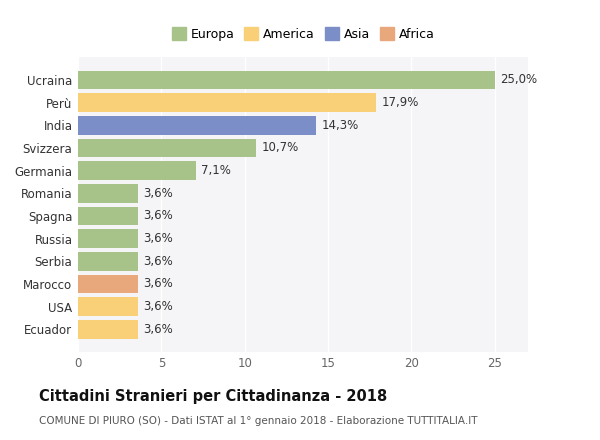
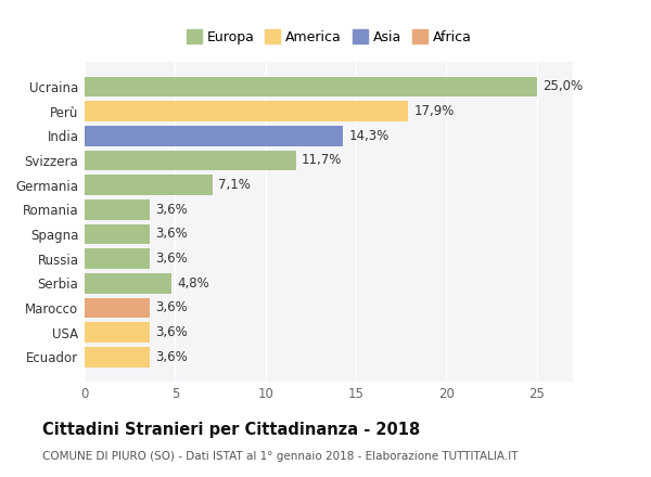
Svizzera: 10,7% -> 11,7%
Serbia: 3,6% -> 4,8%
